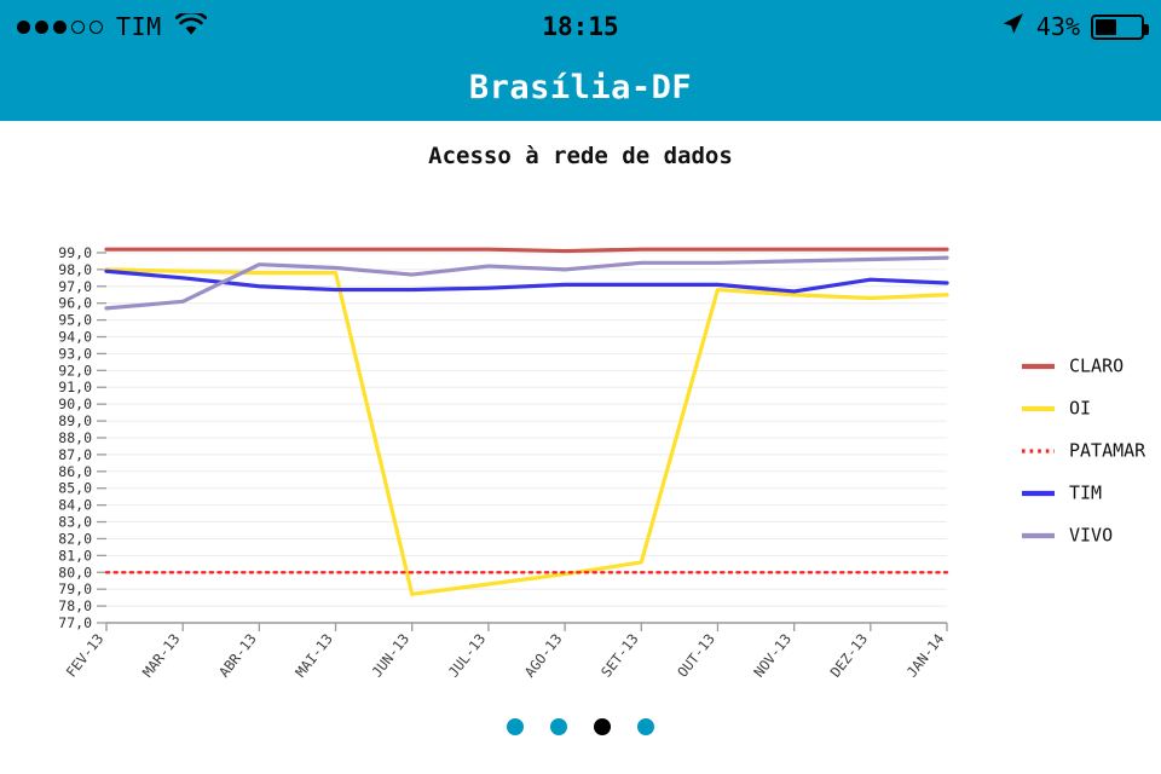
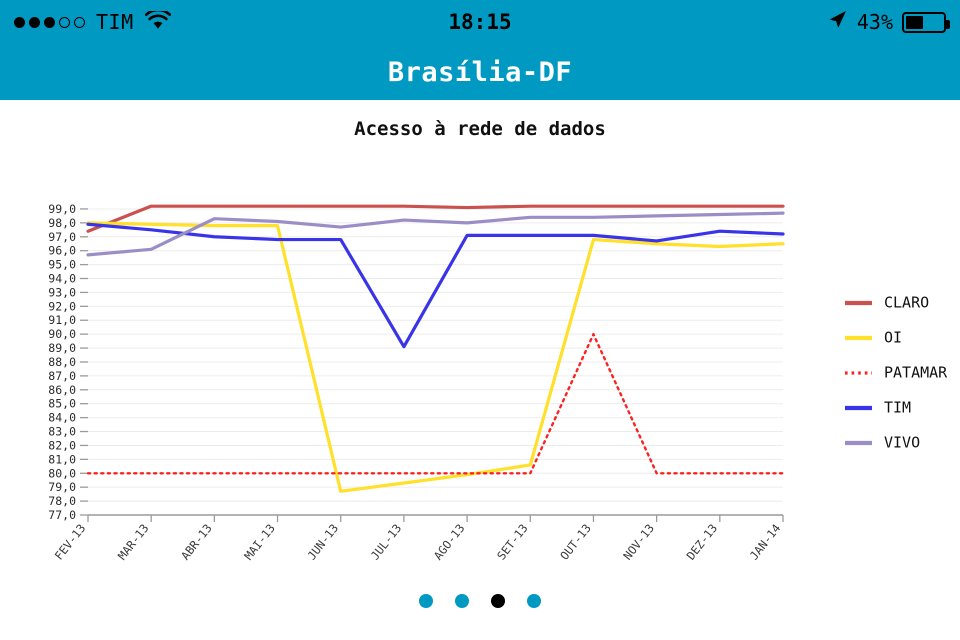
CLARO/FEV-13: 99,2 -> 97,4
TIM/JUL-13: 96,9 -> 89,1
PATAMAR/OUT-13: 80 -> 90
